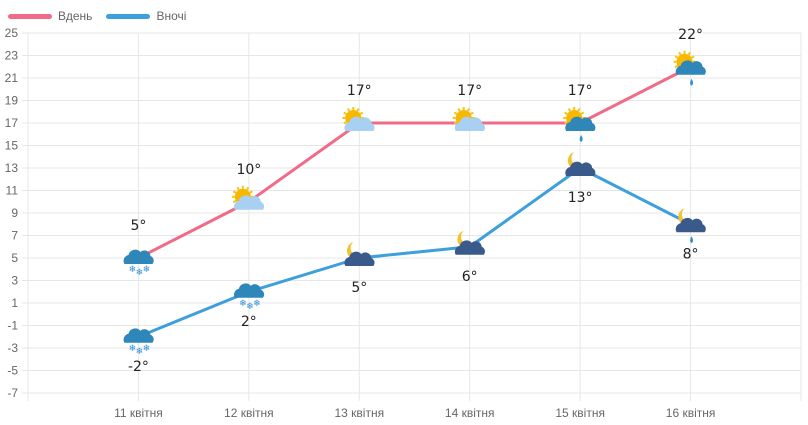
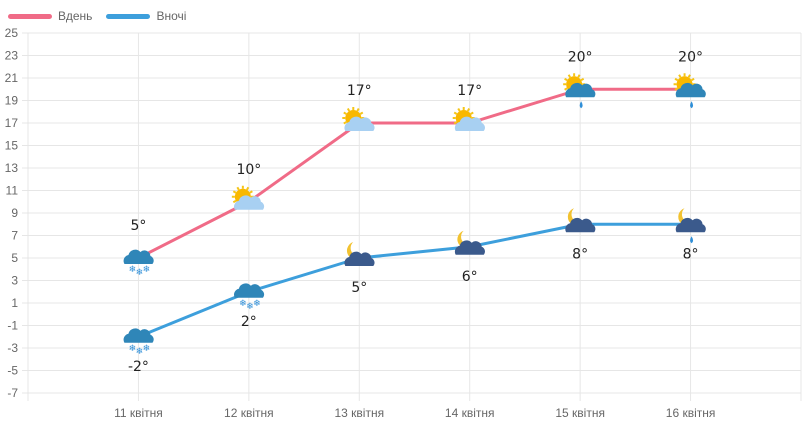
Вдень/15 квітня: 17° -> 20°
Вночі/15 квітня: 13° -> 8°
Вдень/16 квітня: 22° -> 20°
